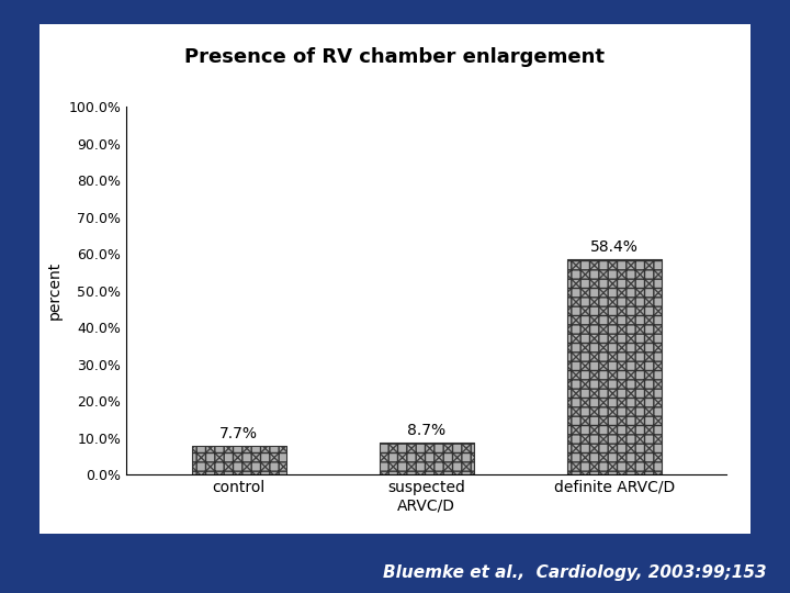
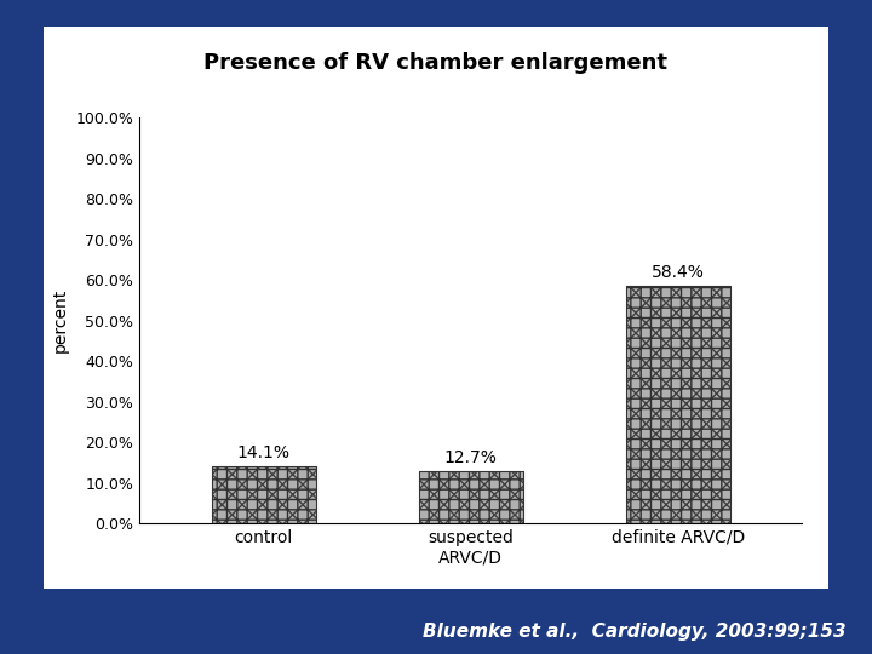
control: 7.7% -> 14.1%
suspected ARVC/D: 8.7% -> 12.7%
